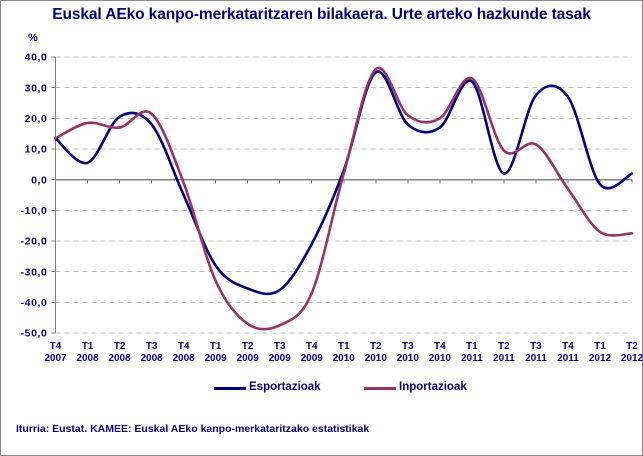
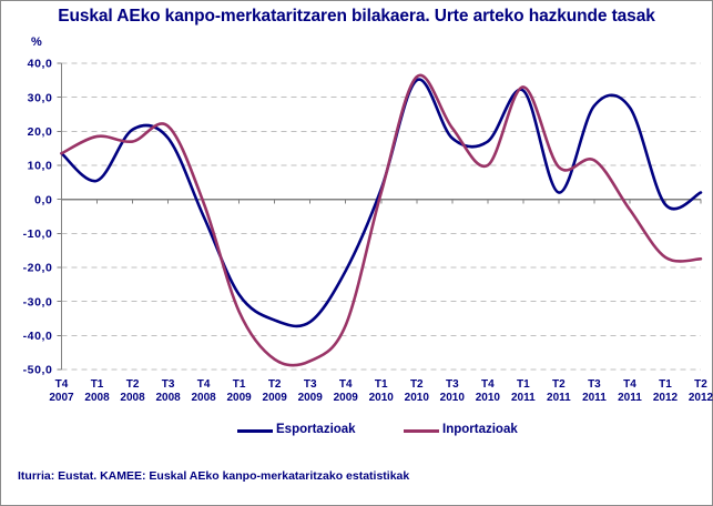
Inportazioak/T4 2010: 20 -> 10
